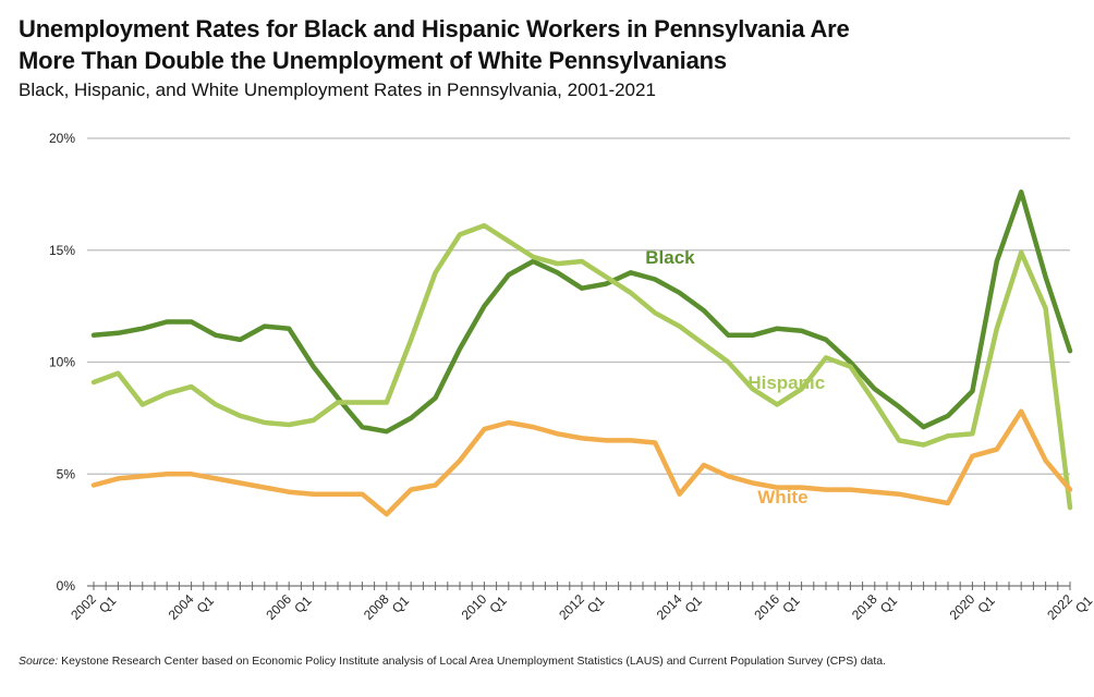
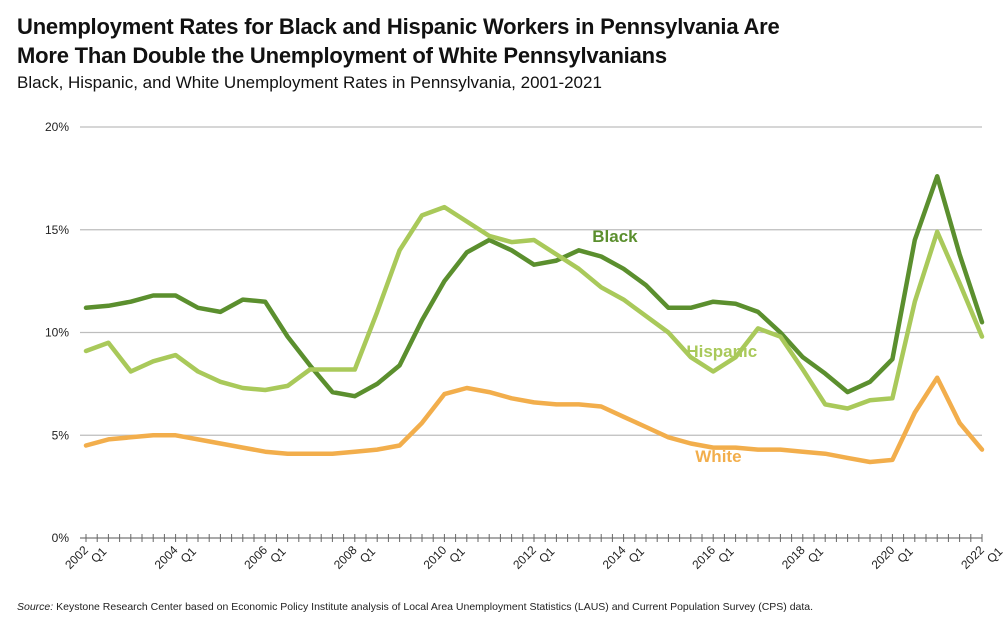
White/2008: 3.2% -> 4.2%
White/2014: 4.1% -> 5.9%
White/2020: 5.8% -> 3.8%
Hispanic/2022: 3.5% -> 9.8%
